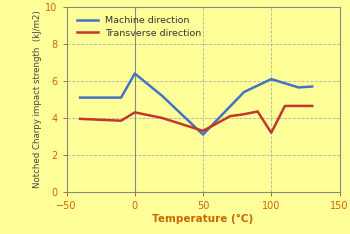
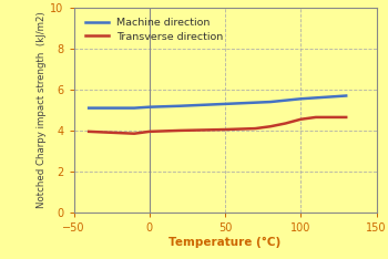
Machine direction/0: 6.4 -> 5.2
Transverse direction/0: 4.3 -> 4.0
Machine direction/50: 3.1 -> 5.3
Transverse direction/50: 3.3 -> 4.0
Machine direction/100: 6.1 -> 5.5
Transverse direction/100: 3.2 -> 4.5
